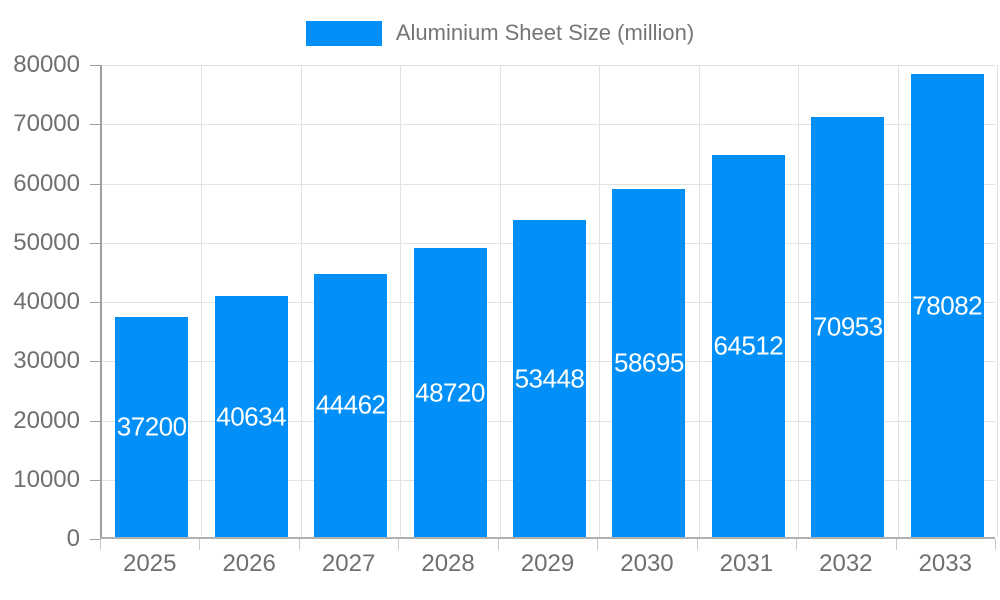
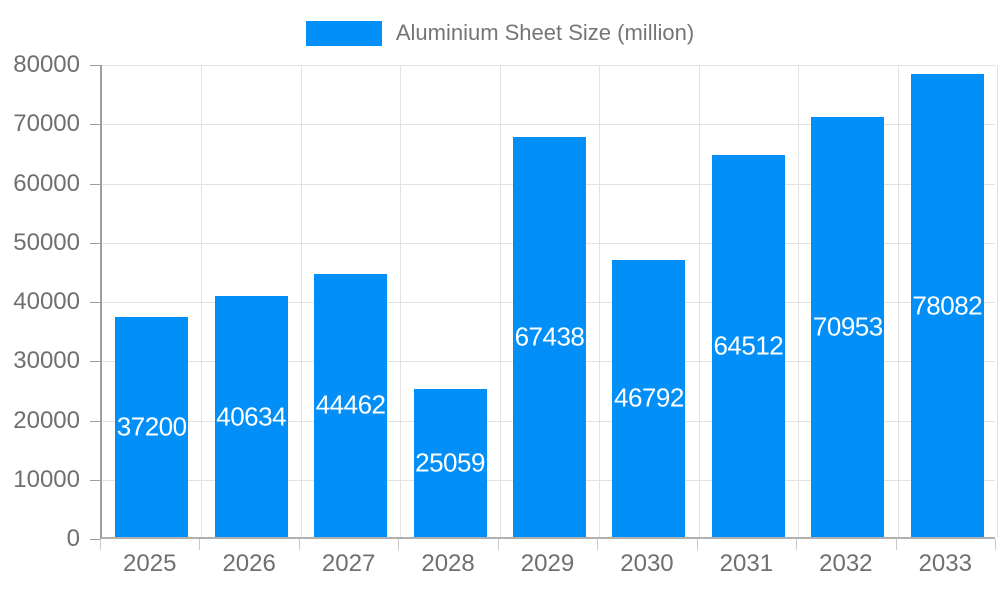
2028: 48720 -> 25059
2029: 53448 -> 67438
2030: 58695 -> 46792
